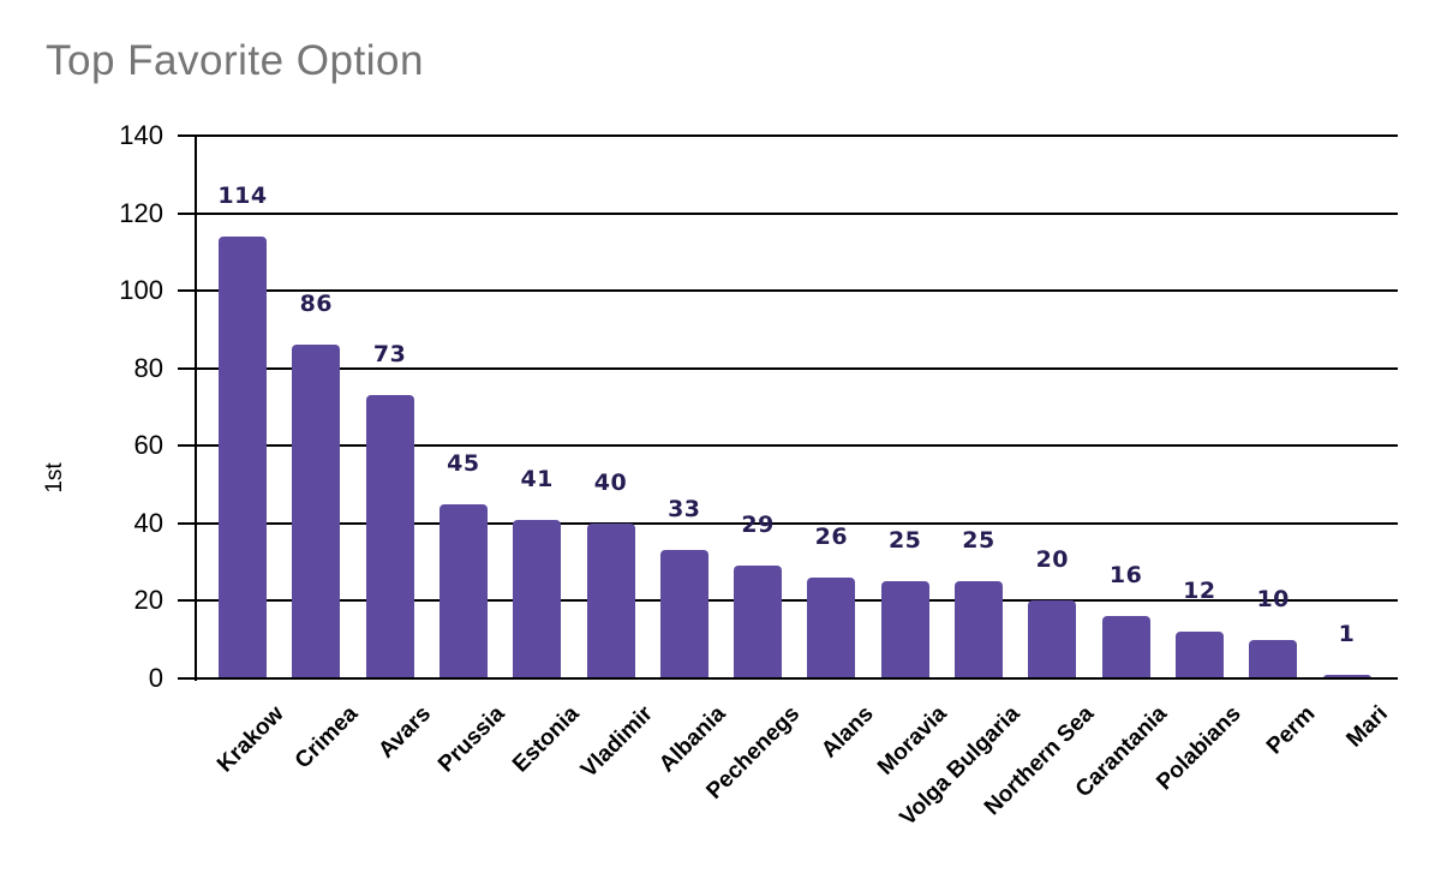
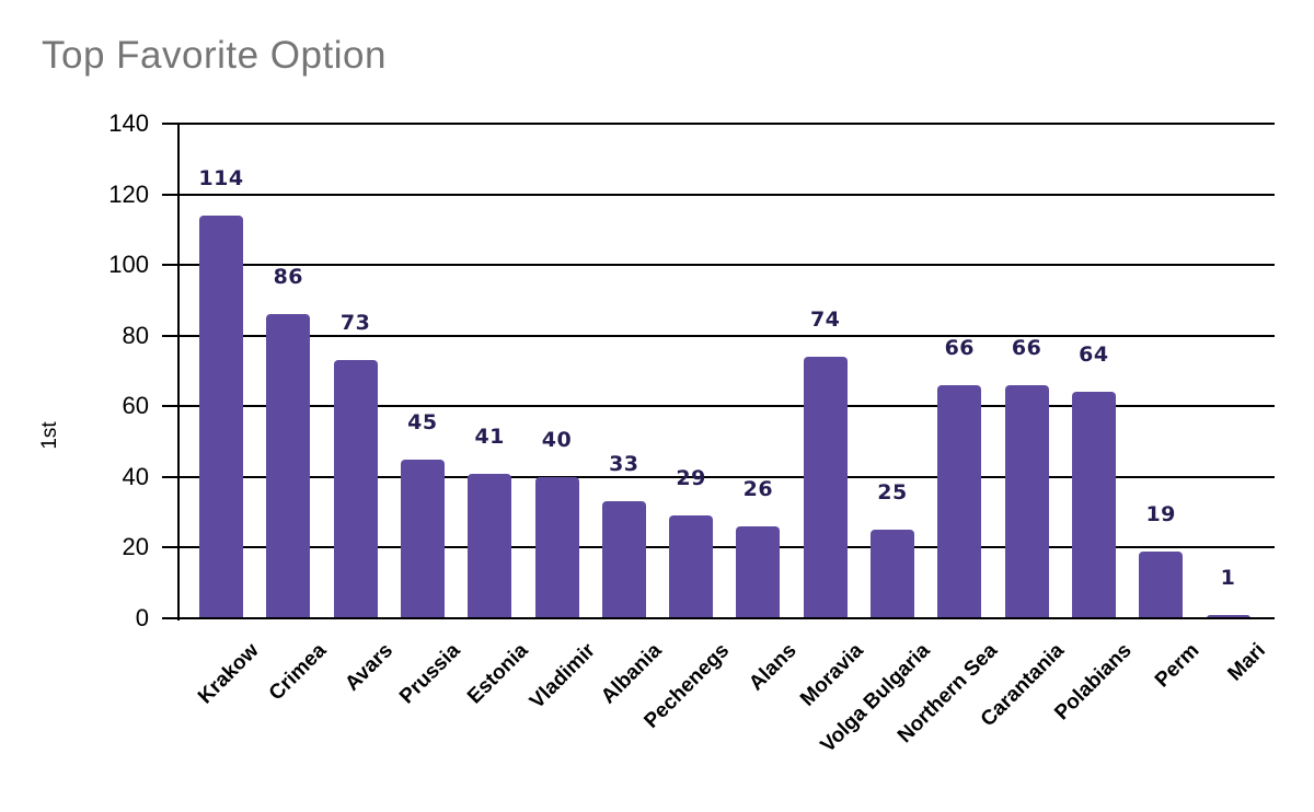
Moravia: 25 -> 74
Northern Sea: 20 -> 66
Carantania: 16 -> 66
Polabians: 12 -> 64
Perm: 10 -> 19
